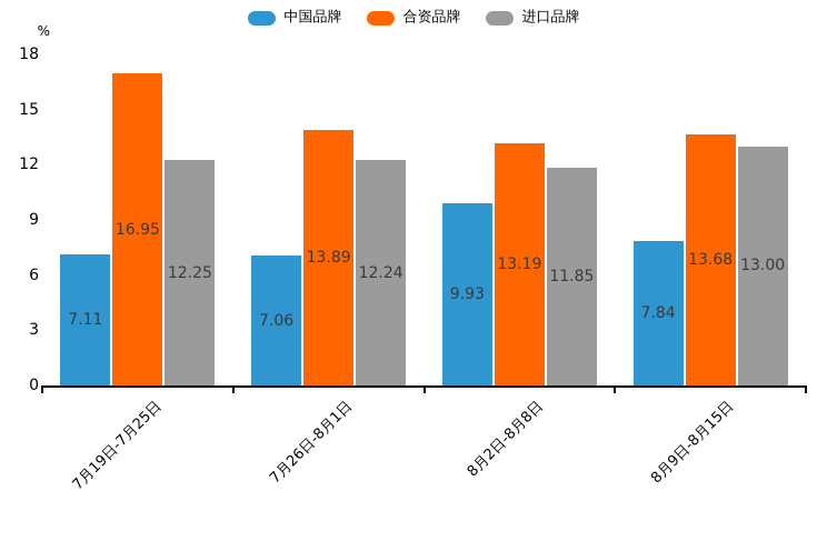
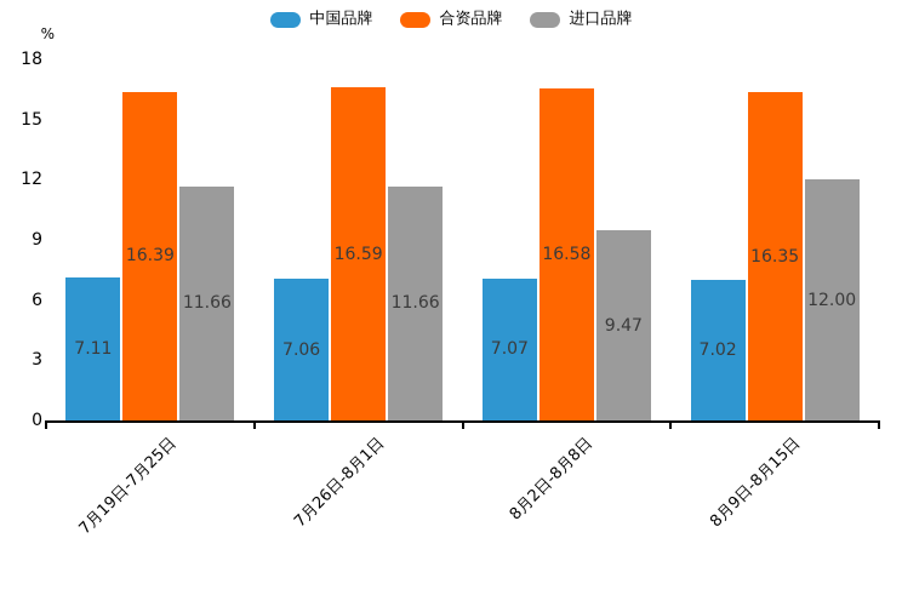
合资品牌/7月19日-7月25日: 16.95 -> 16.39
进口品牌/7月19日-7月25日: 12.25 -> 11.66
合资品牌/7月26日-8月1日: 13.89 -> 16.59
进口品牌/7月26日-8月1日: 12.24 -> 11.66
中国品牌/8月2日-8月8日: 9.93 -> 7.07
合资品牌/8月2日-8月8日: 13.19 -> 16.58
进口品牌/8月2日-8月8日: 11.85 -> 9.47
中国品牌/8月9日-8月15日: 7.84 -> 7.02
合资品牌/8月9日-8月15日: 13.68 -> 16.35
进口品牌/8月9日-8月15日: 13.00 -> 12.00
